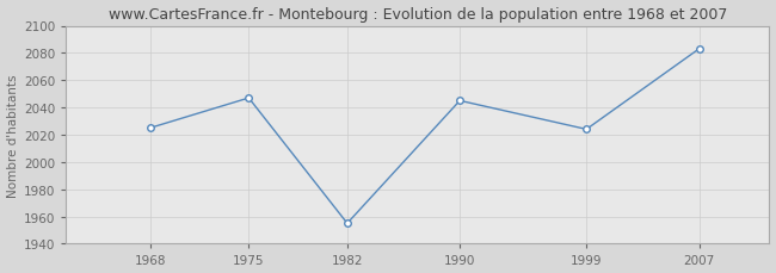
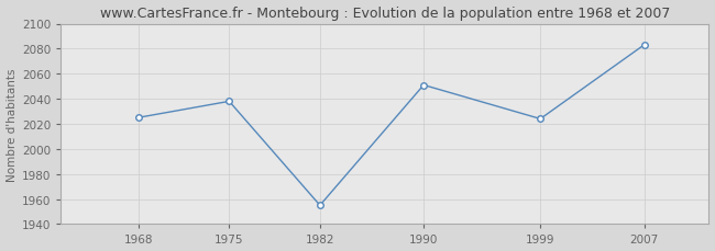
1975: 2047 -> 2038
1990: 2045 -> 2051
